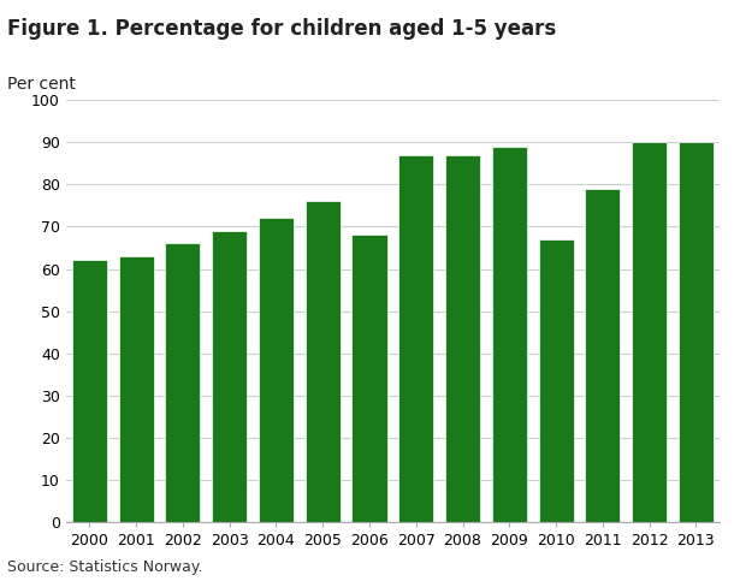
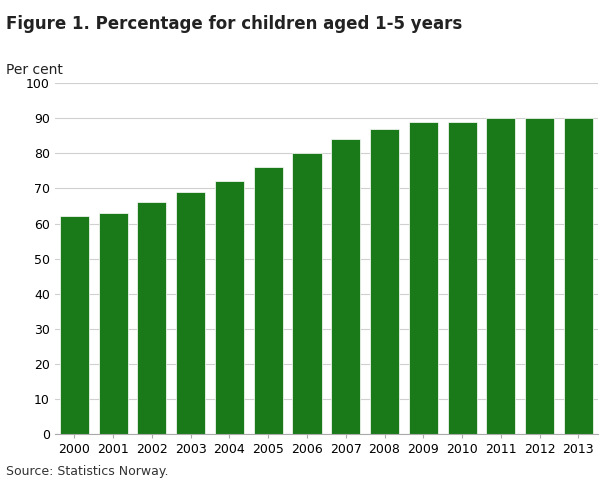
2006: 68 -> 80
2007: 87 -> 84
2010: 67 -> 89
2011: 79 -> 90
